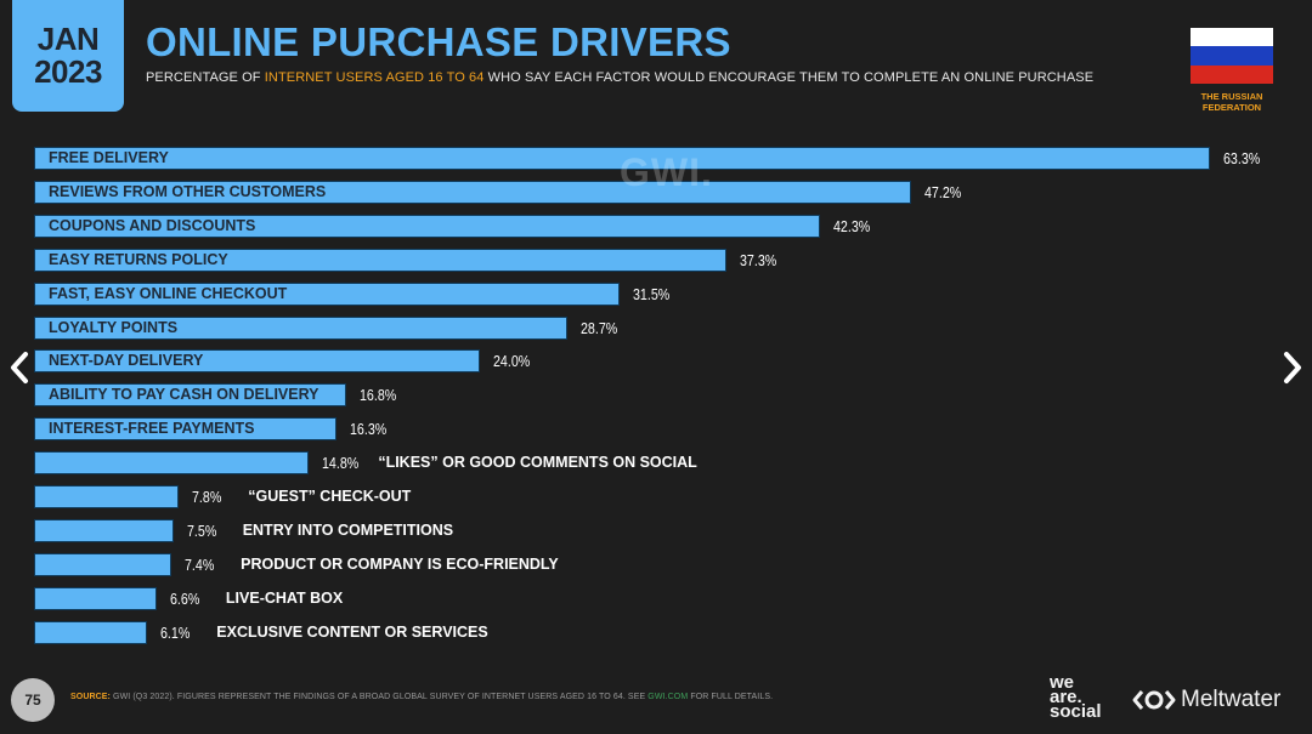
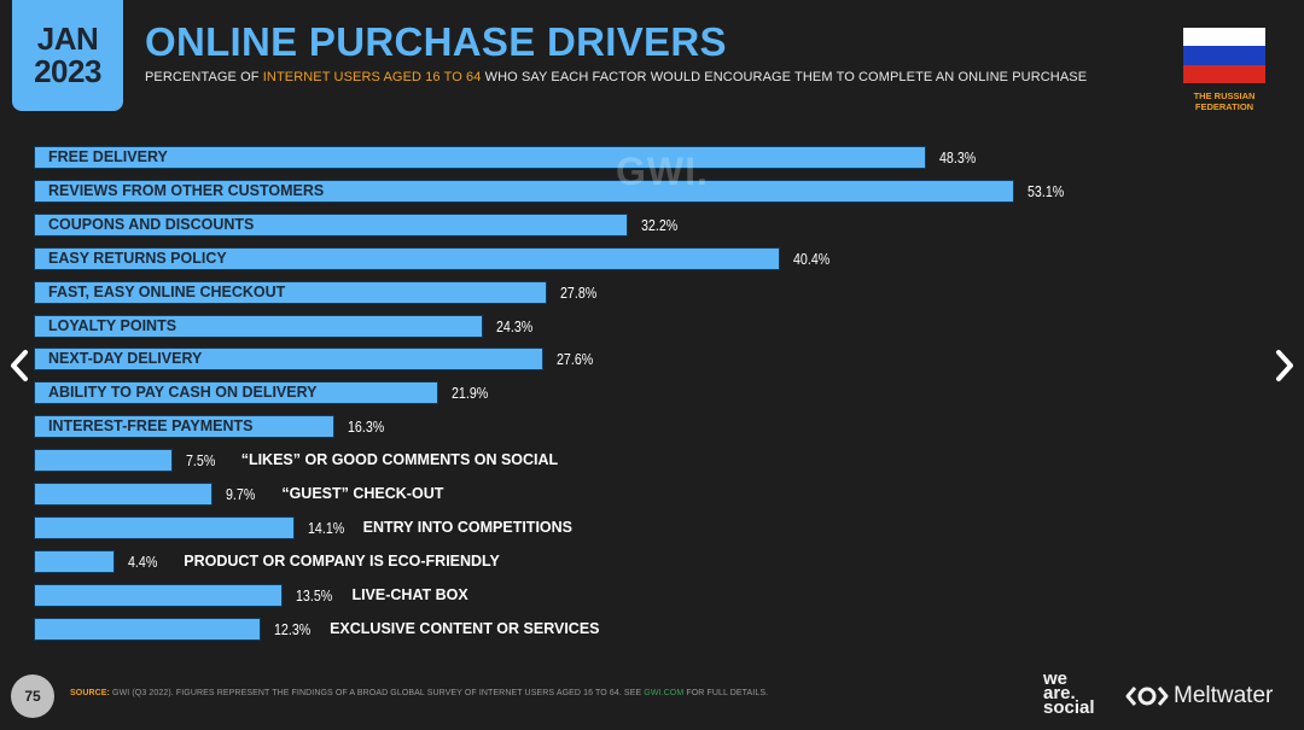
FREE DELIVERY: 63.3% -> 48.3%
REVIEWS FROM OTHER CUSTOMERS: 47.2% -> 53.1%
COUPONS AND DISCOUNTS: 42.3% -> 32.2%
EASY RETURNS POLICY: 37.3% -> 40.4%
FAST, EASY ONLINE CHECKOUT: 31.5% -> 27.8%
LOYALTY POINTS: 28.7% -> 24.3%
NEXT-DAY DELIVERY: 24.0% -> 27.6%
ABILITY TO PAY CASH ON DELIVERY: 16.8% -> 21.9%
“LIKES” OR GOOD COMMENTS ON SOCIAL: 14.8% -> 7.5%
“GUEST” CHECK-OUT: 7.8% -> 9.7%
ENTRY INTO COMPETITIONS: 7.5% -> 14.1%
PRODUCT OR COMPANY IS ECO-FRIENDLY: 7.4% -> 4.4%
LIVE-CHAT BOX: 6.6% -> 13.5%
EXCLUSIVE CONTENT OR SERVICES: 6.1% -> 12.3%
